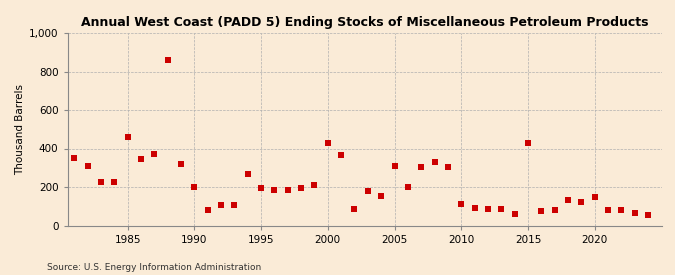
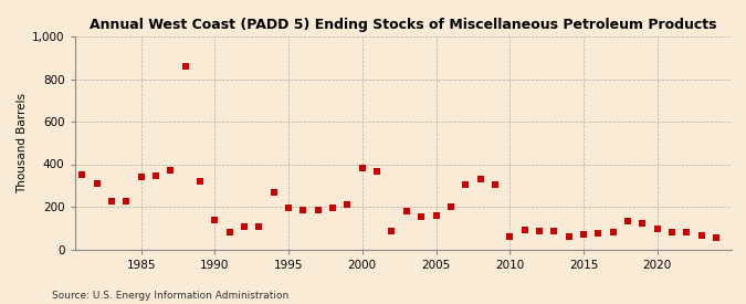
1985: 460 -> 340
1990: 200 -> 140
2000: 430 -> 380
2005: 310 -> 160
2010: 110 -> 60
2015: 430 -> 70
2020: 150 -> 100
